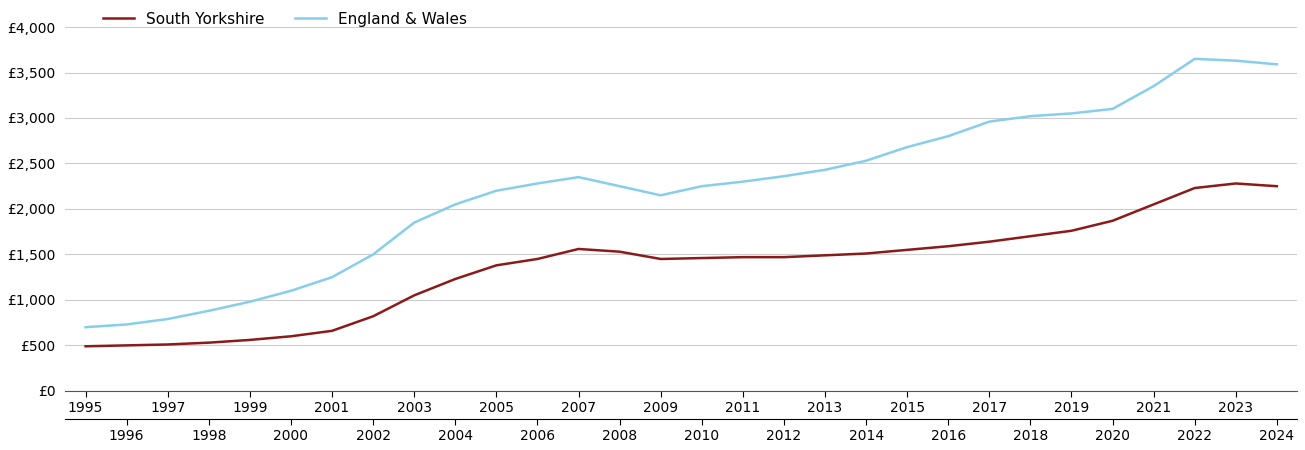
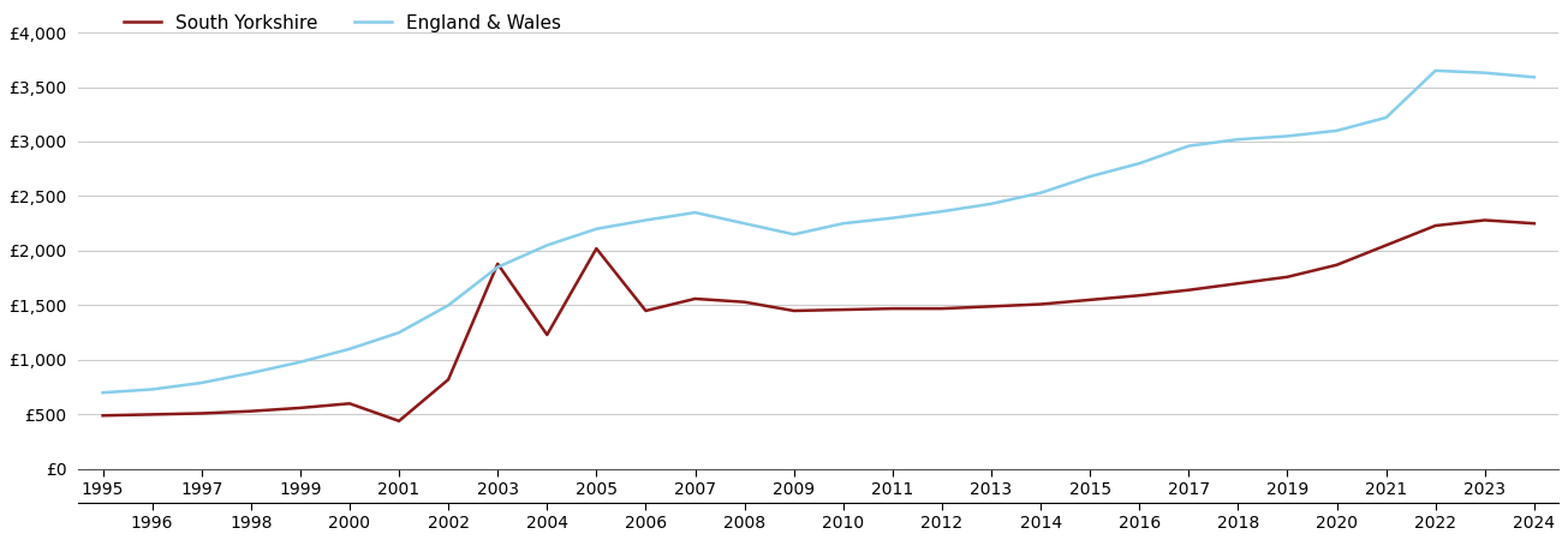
South Yorkshire/2001: £660 -> £440
South Yorkshire/2003: £1,050 -> £1,880
South Yorkshire/2005: £1,380 -> £2,020
England & Wales/2021: £3,350 -> £3,220
